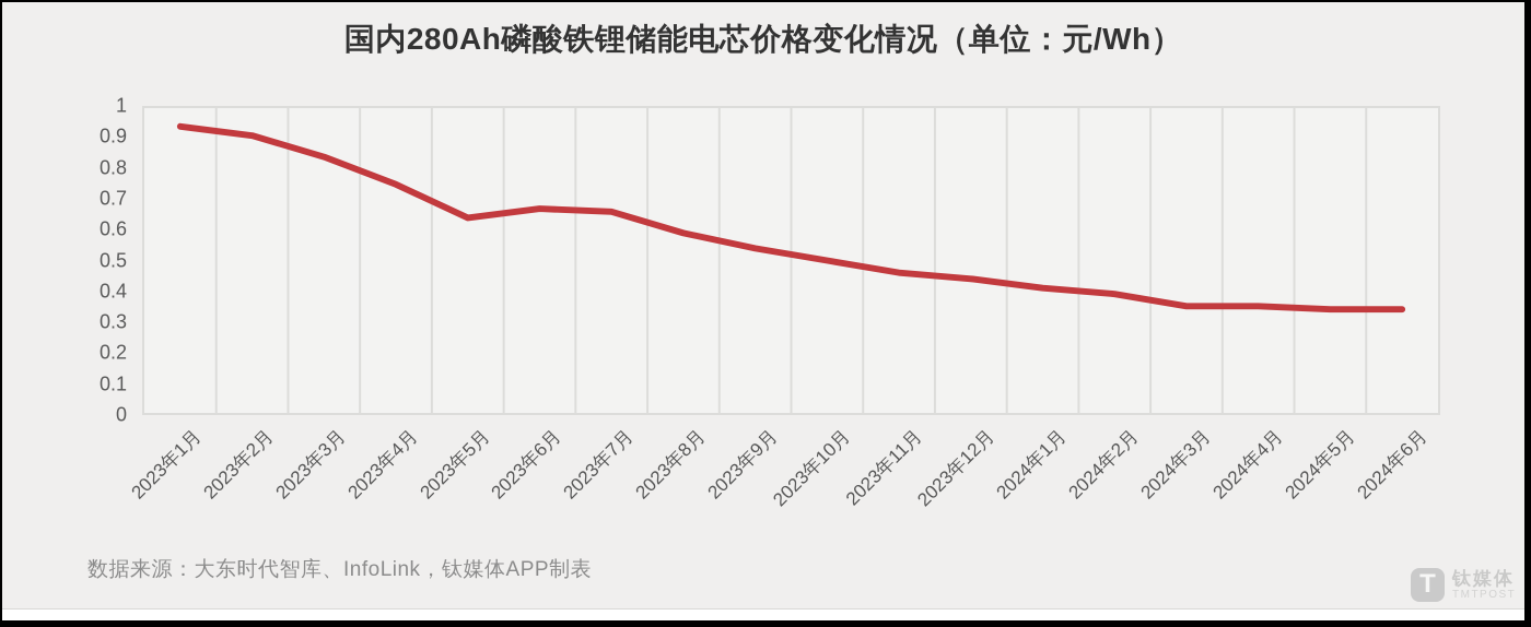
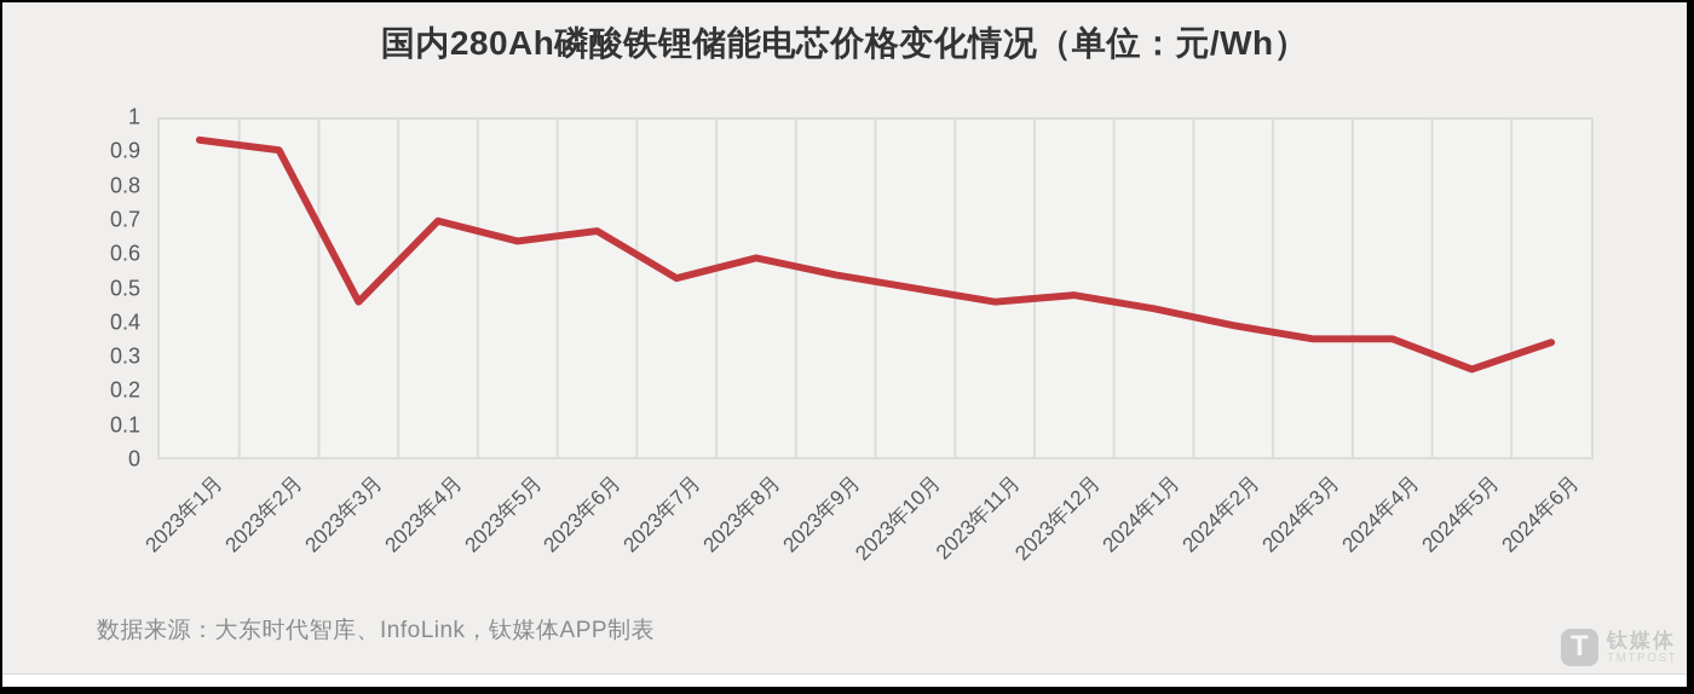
2023年3月: 0.84 -> 0.46
2023年4月: 0.75 -> 0.70
2023年7月: 0.66 -> 0.53
2023年12月: 0.44 -> 0.48
2024年1月: 0.41 -> 0.44
2024年5月: 0.34 -> 0.26
